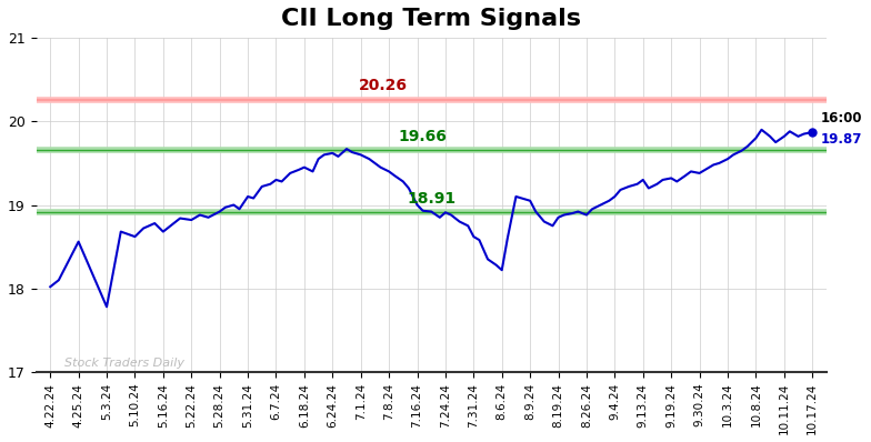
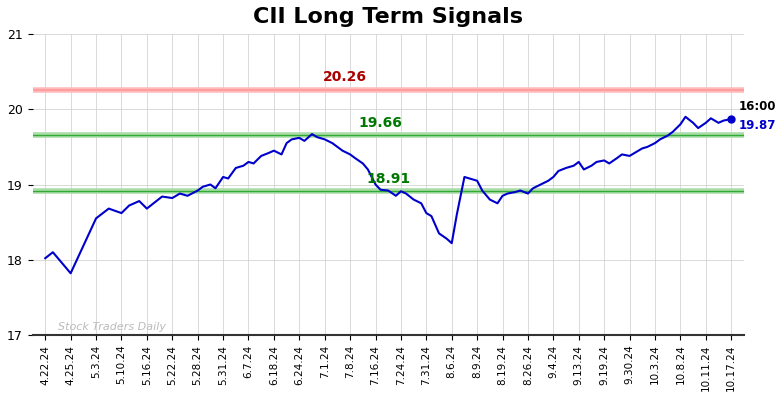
4.25.24: 18.56 -> 17.82
5.3.24: 17.78 -> 18.55
